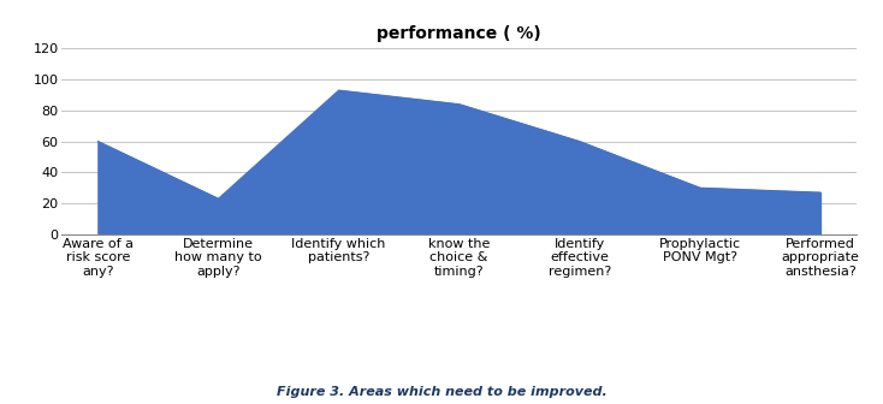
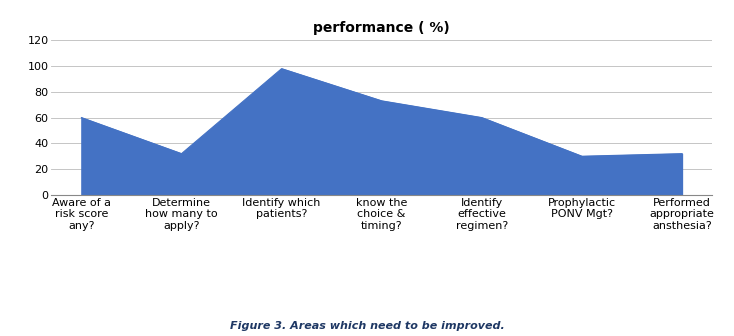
Determine how many to apply?: 23 -> 32
Identify which patients?: 93 -> 98
know the choice & timing?: 84 -> 73
Performed appropriate ansthesia?: 27 -> 32
